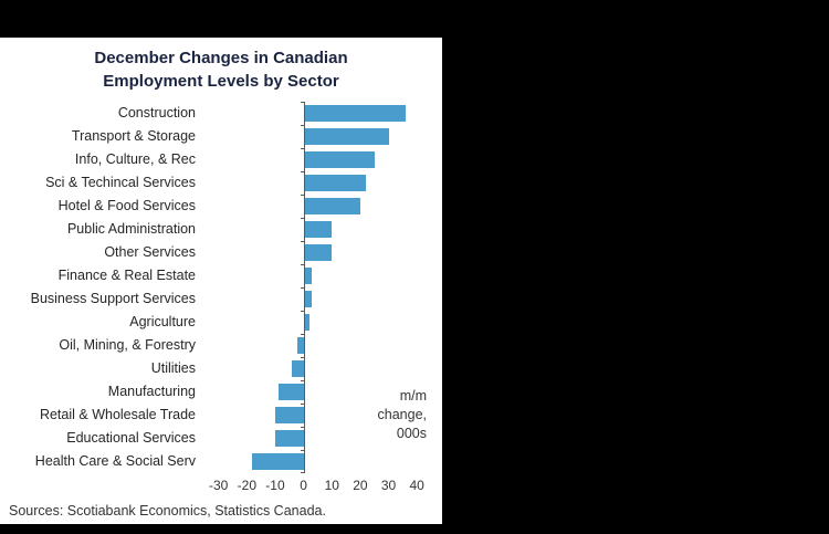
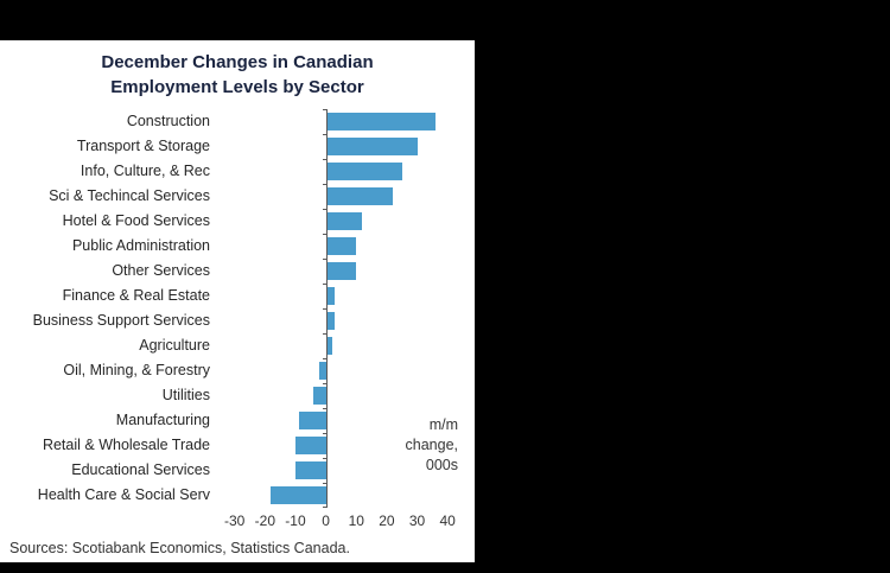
Hotel & Food Services: 20 -> 12
